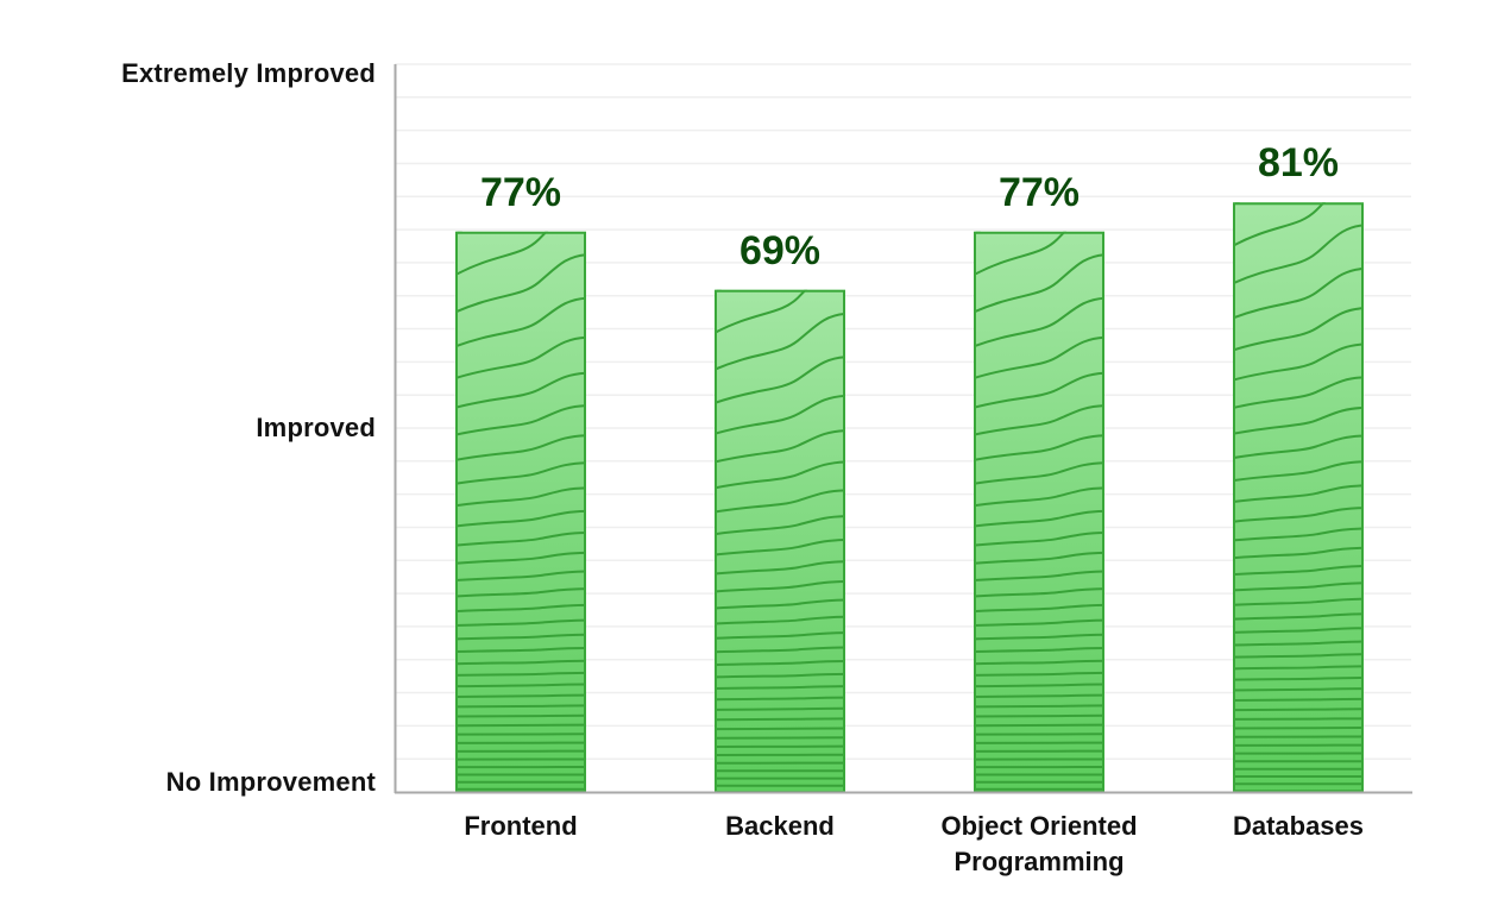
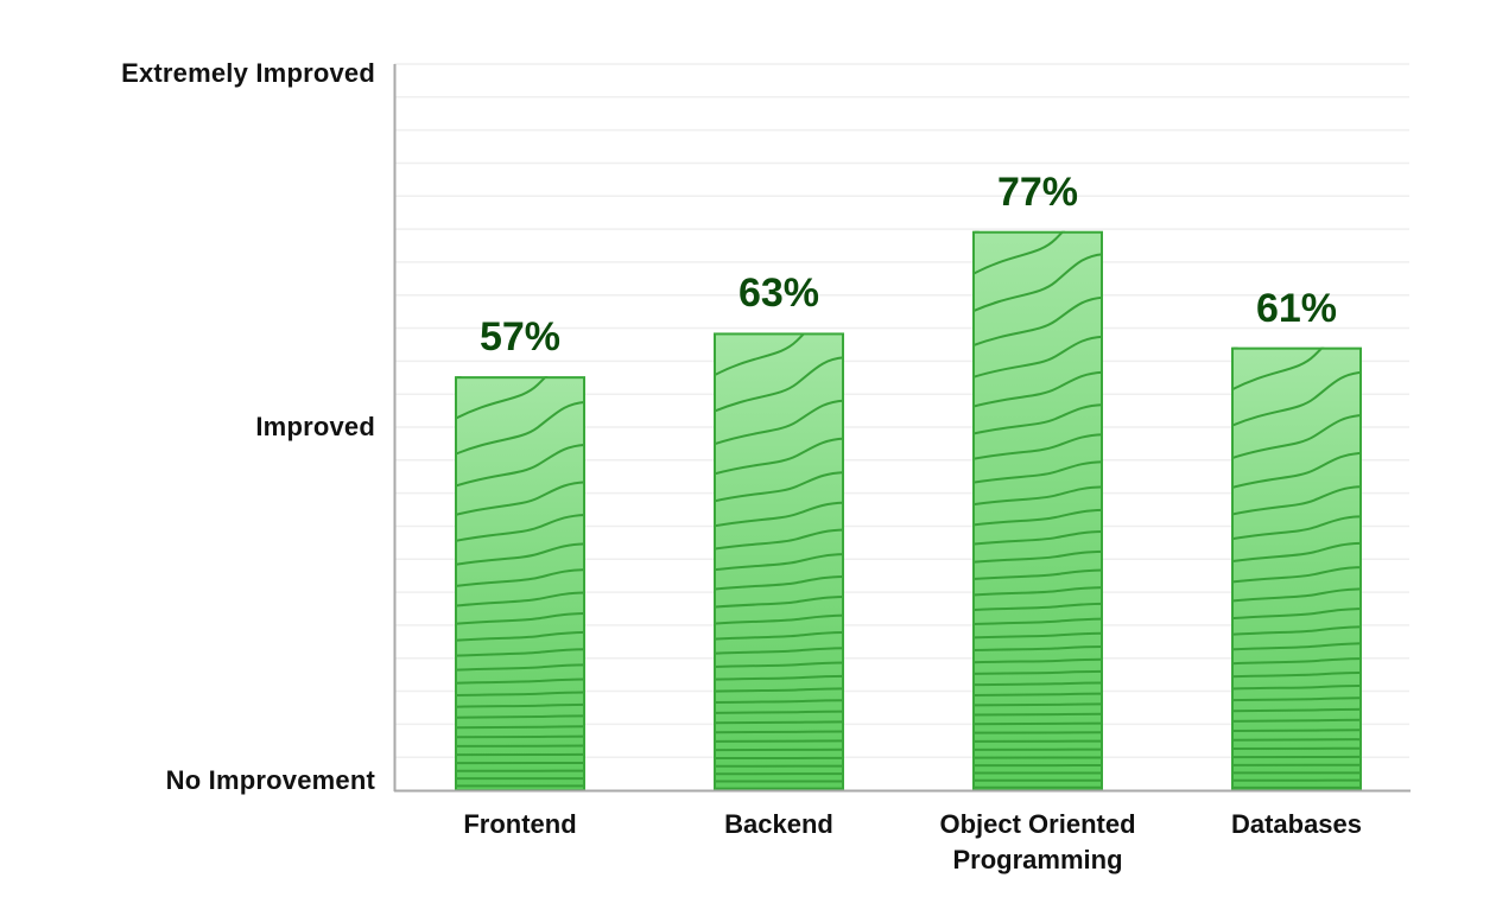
Frontend: 77% -> 57%
Backend: 69% -> 63%
Databases: 81% -> 61%
